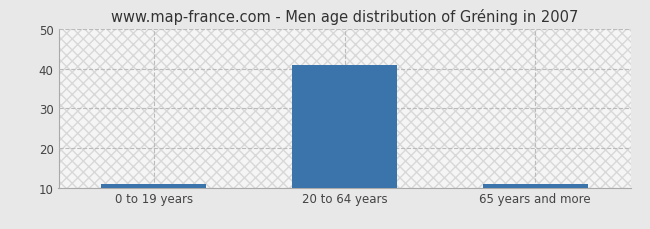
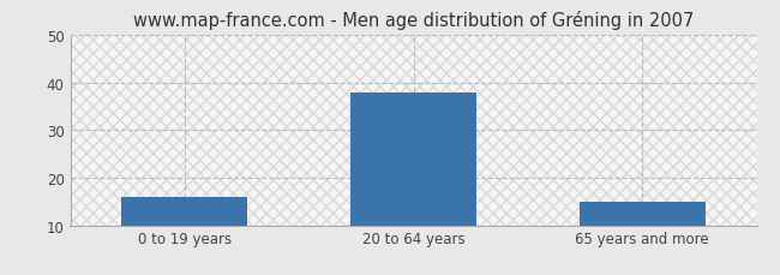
0 to 19 years: 11 -> 16
20 to 64 years: 41 -> 38
65 years and more: 11 -> 15
